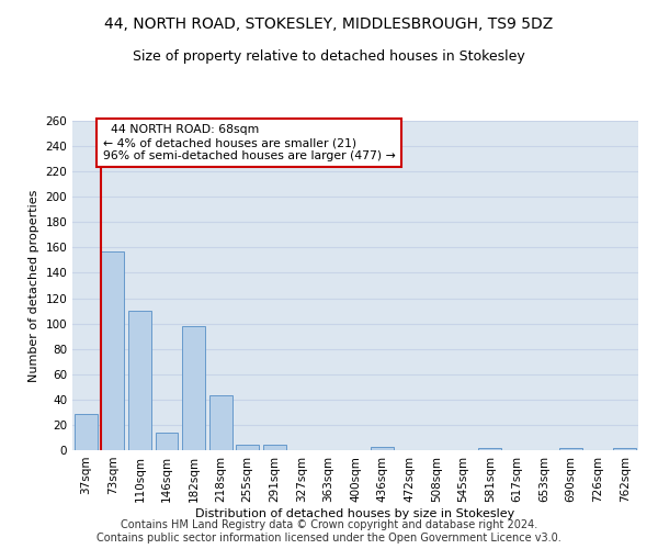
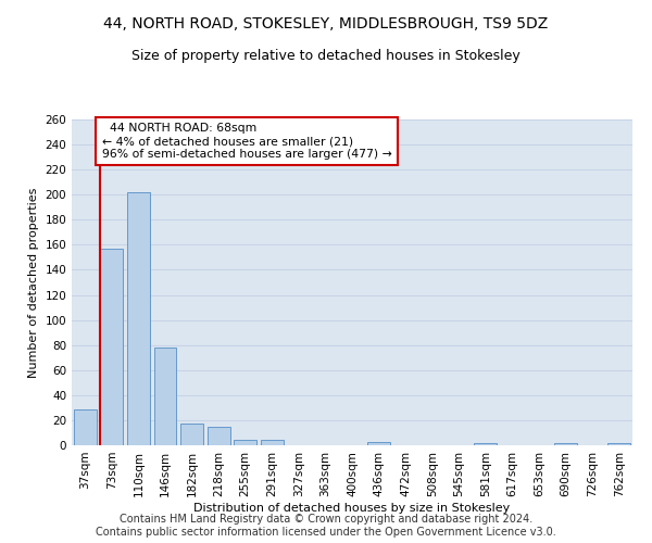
110sqm: 110 -> 202
146sqm: 14 -> 78
182sqm: 98 -> 17
218sqm: 43 -> 15
